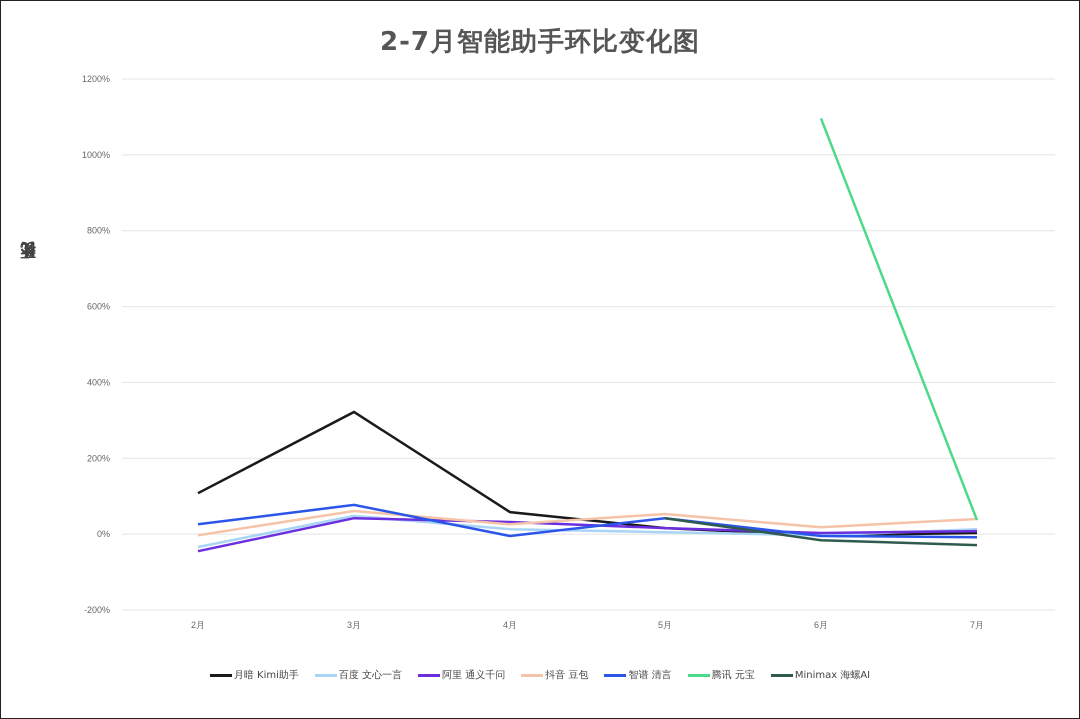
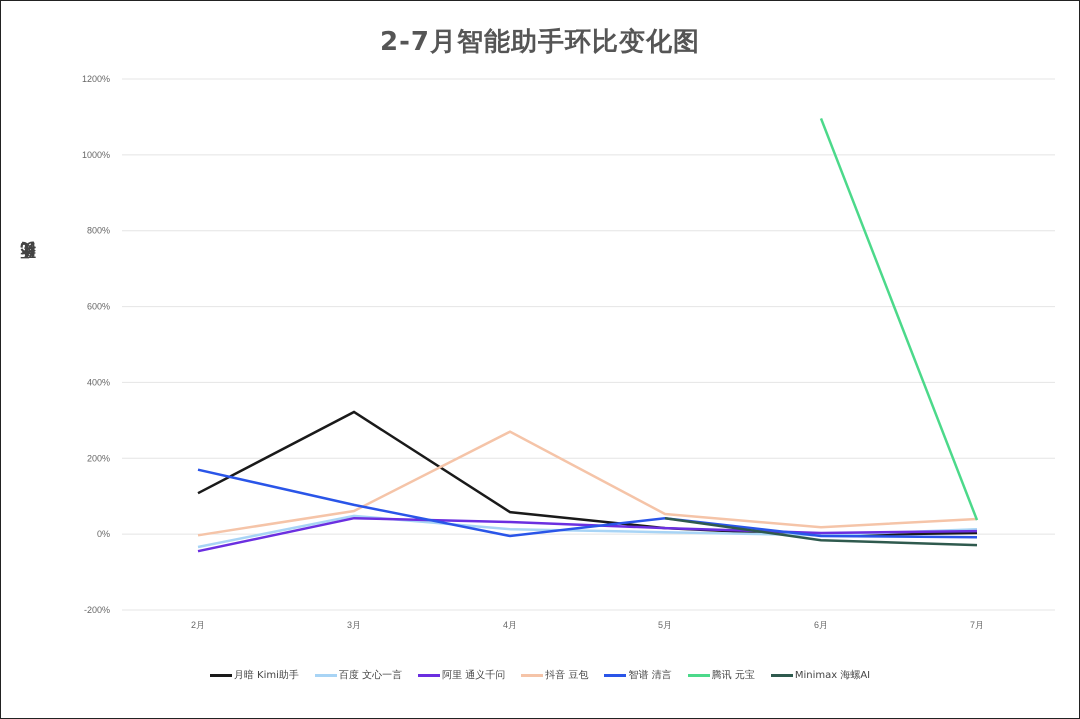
智谱 清言/2月: 30% -> 170%
抖音 豆包/4月: 30% -> 270%
